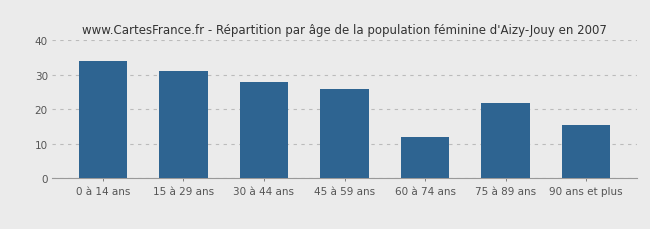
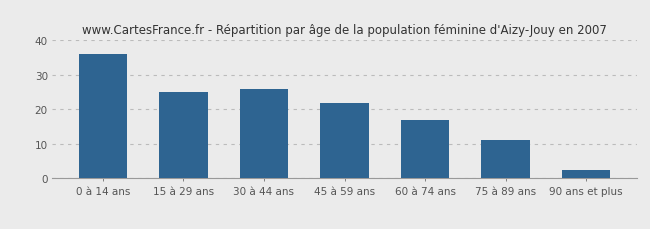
0 à 14 ans: 34.0 -> 36.0
15 à 29 ans: 31.0 -> 25.0
30 à 44 ans: 28.0 -> 26.0
45 à 59 ans: 26.0 -> 22.0
60 à 74 ans: 12.0 -> 17.0
75 à 89 ans: 22.0 -> 11.0
90 ans et plus: 15.5 -> 2.5
